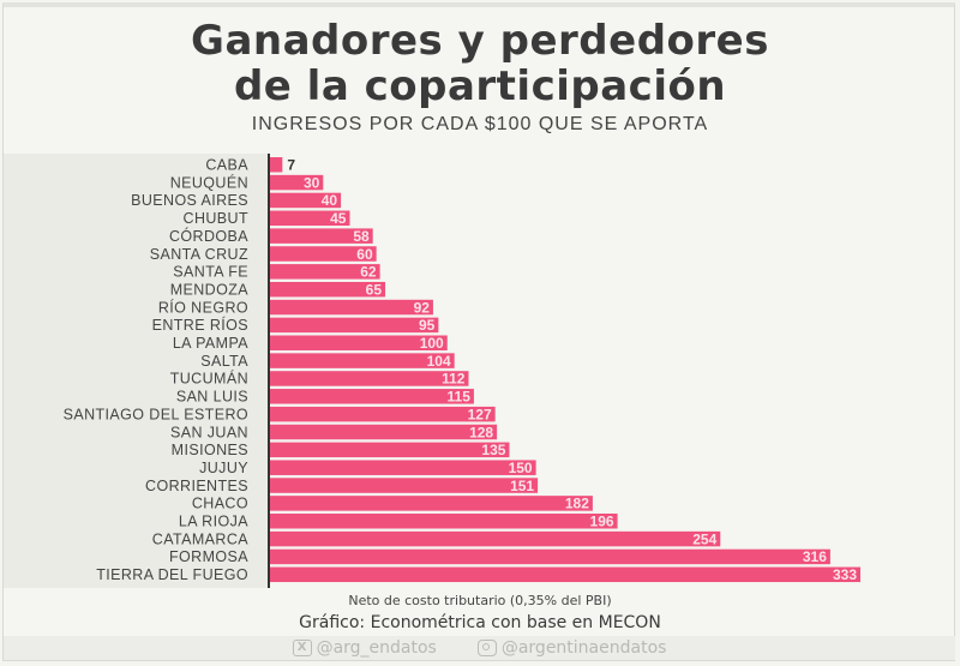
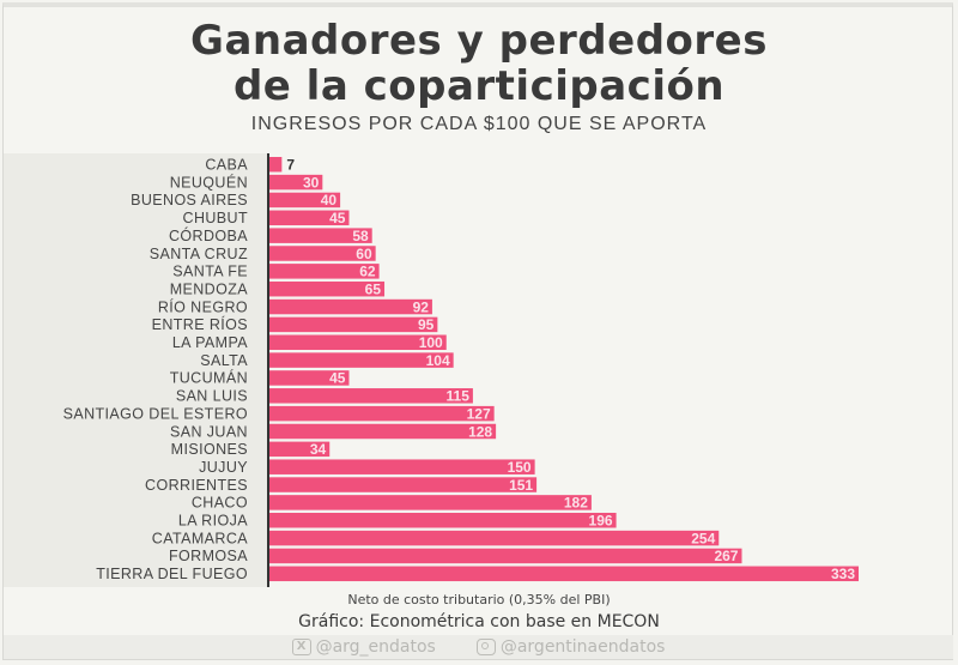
TUCUMÁN: 112 -> 45
MISIONES: 135 -> 34
FORMOSA: 316 -> 267
